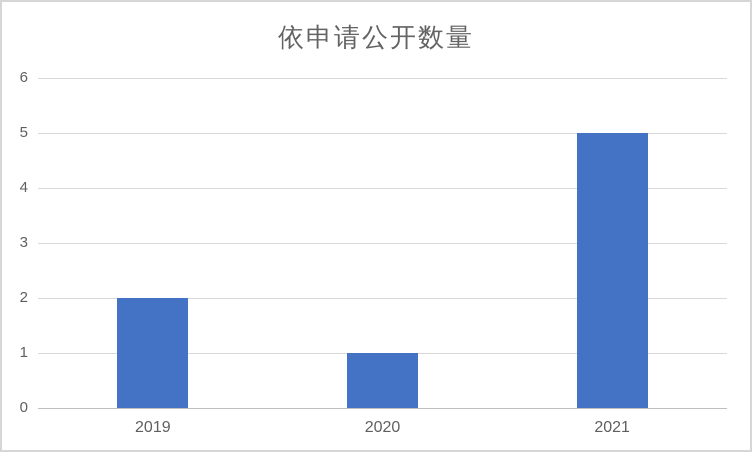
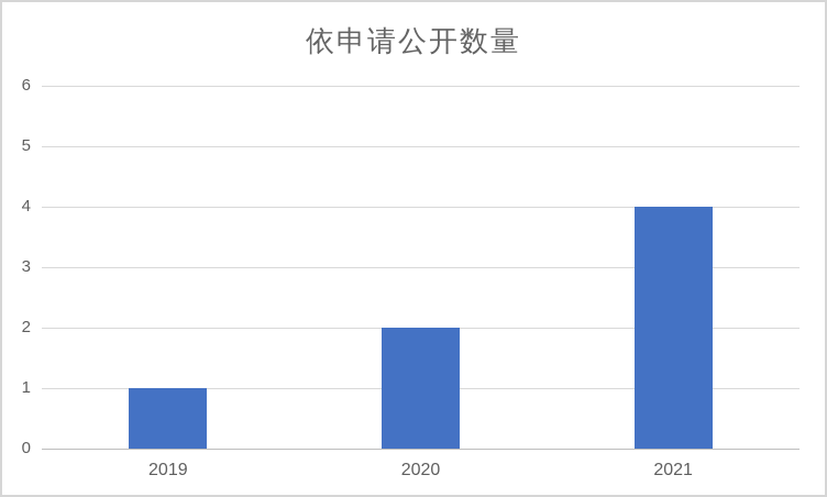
2019: 2 -> 1
2020: 1 -> 2
2021: 5 -> 4
